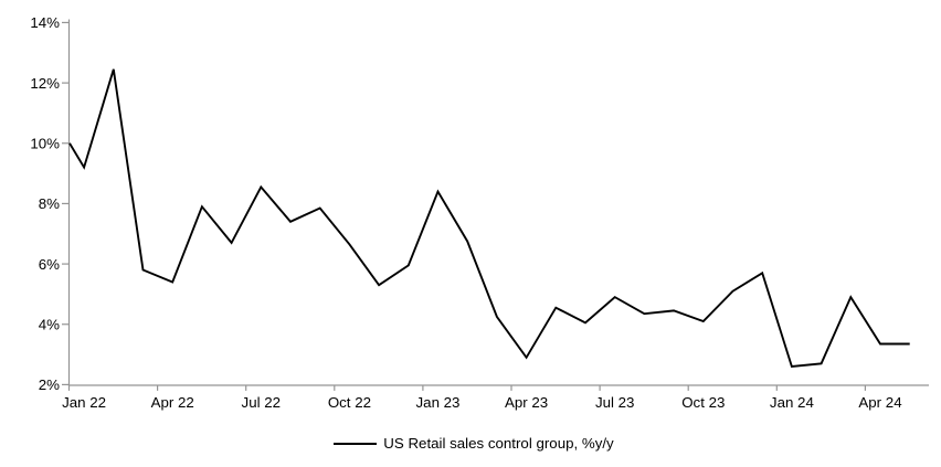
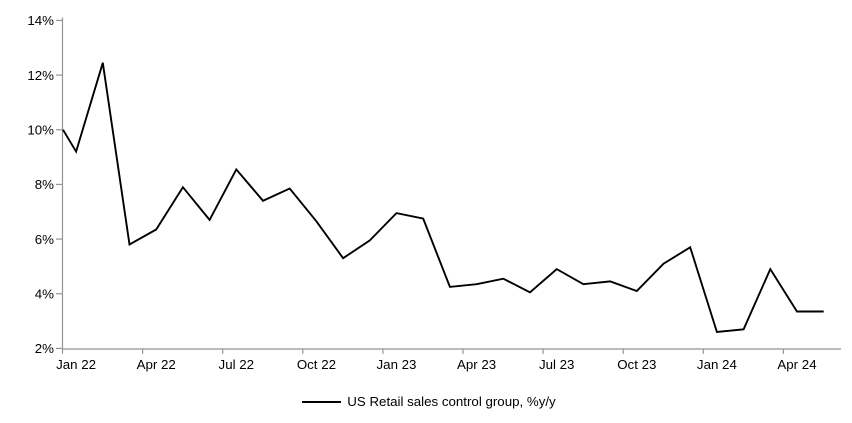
Apr 22: 5.4% -> 6.3%
Jan 23: 8.4% -> 7.0%
Apr 23: 2.9% -> 4.3%
